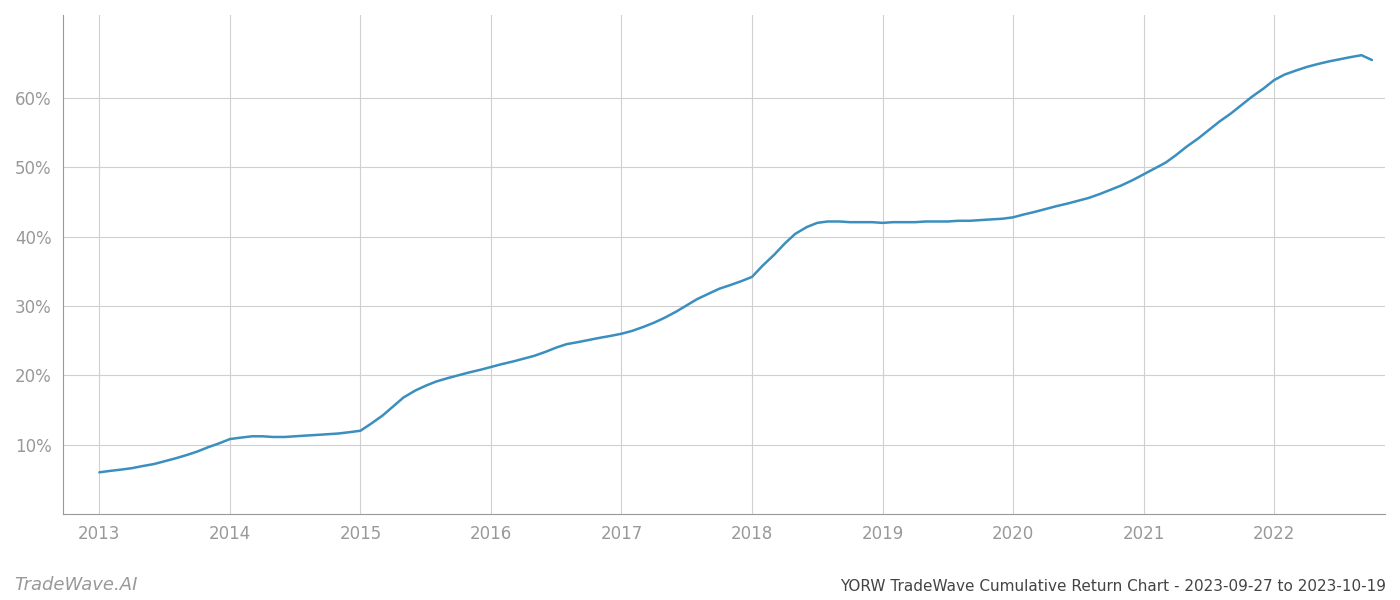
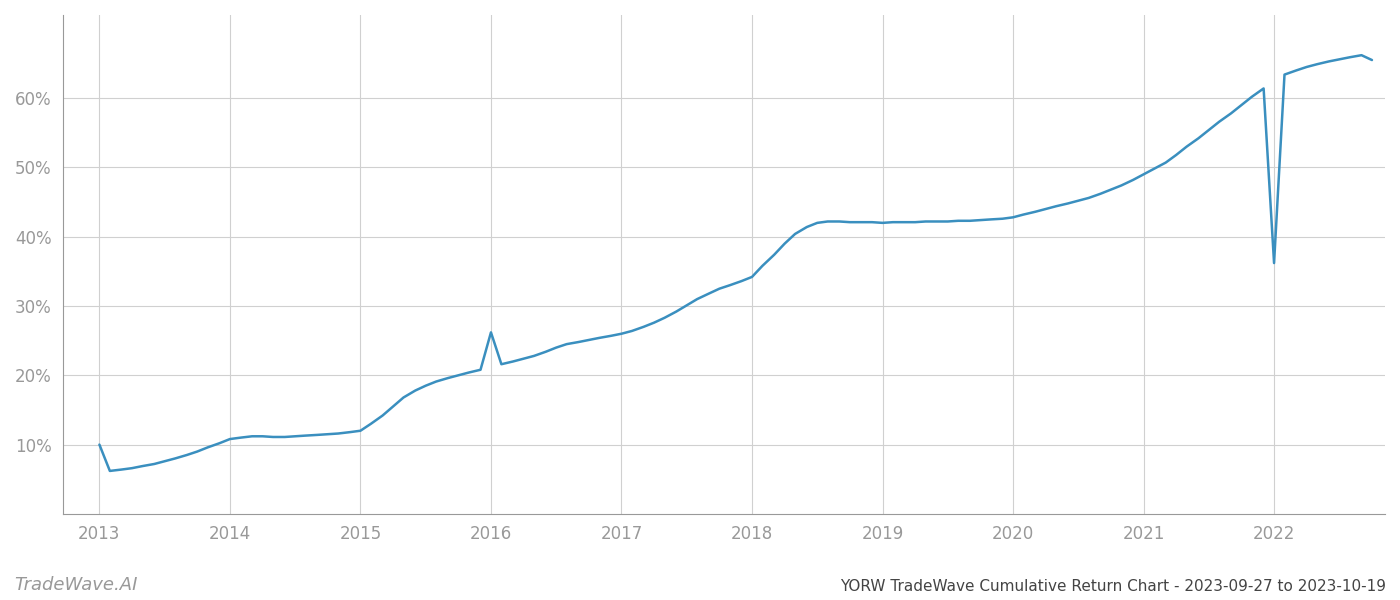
2013: 6.0% -> 10.0%
2016: 21.2% -> 26.2%
2022: 62.6% -> 36.2%
